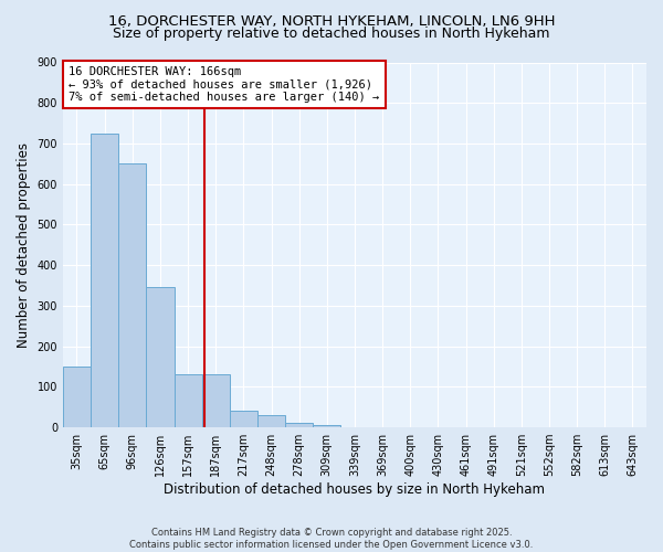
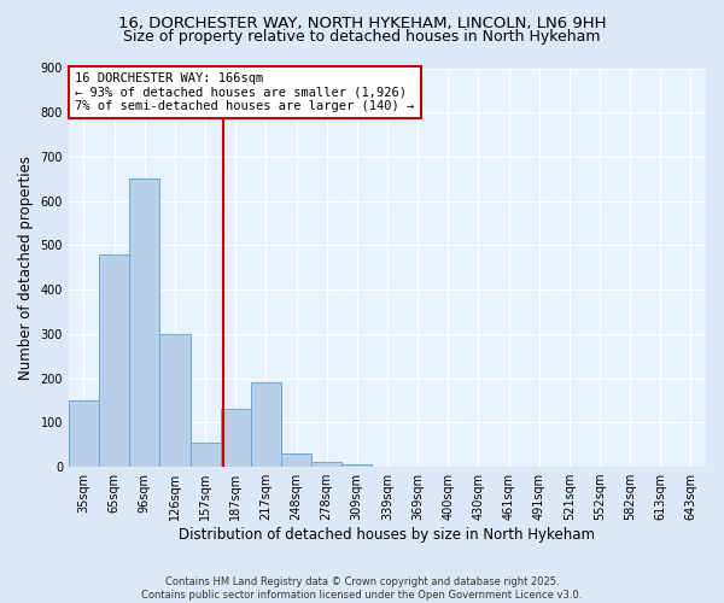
65sqm: 725 -> 480
126sqm: 345 -> 300
157sqm: 130 -> 55
217sqm: 42 -> 190
